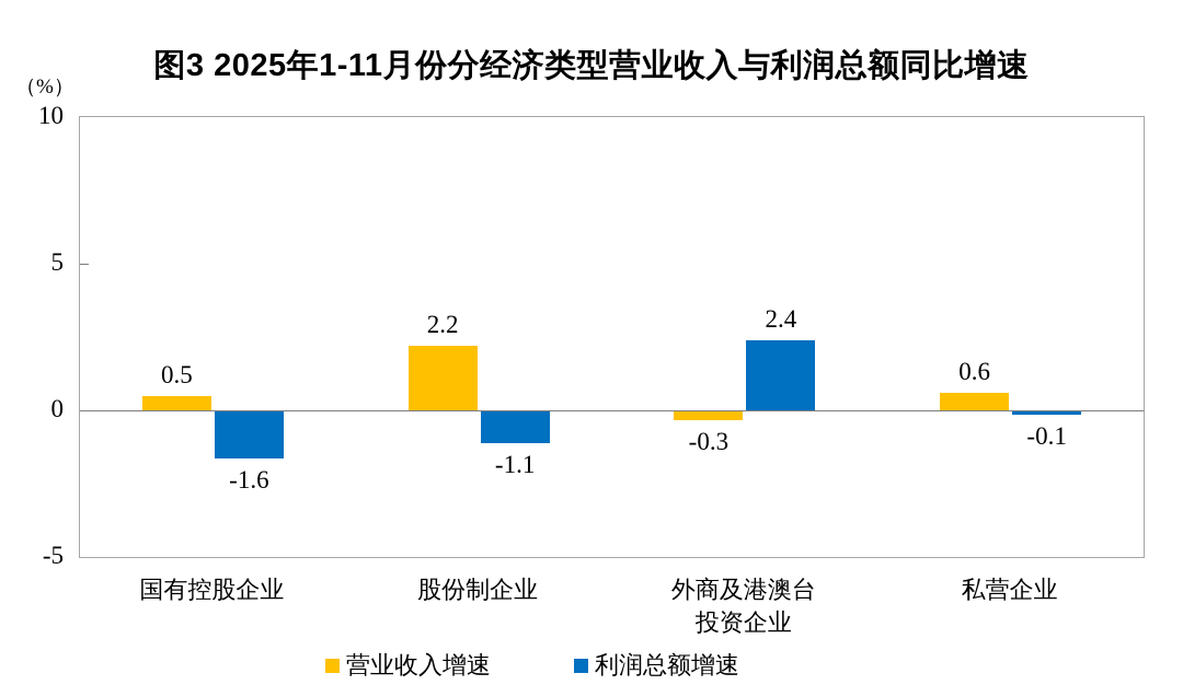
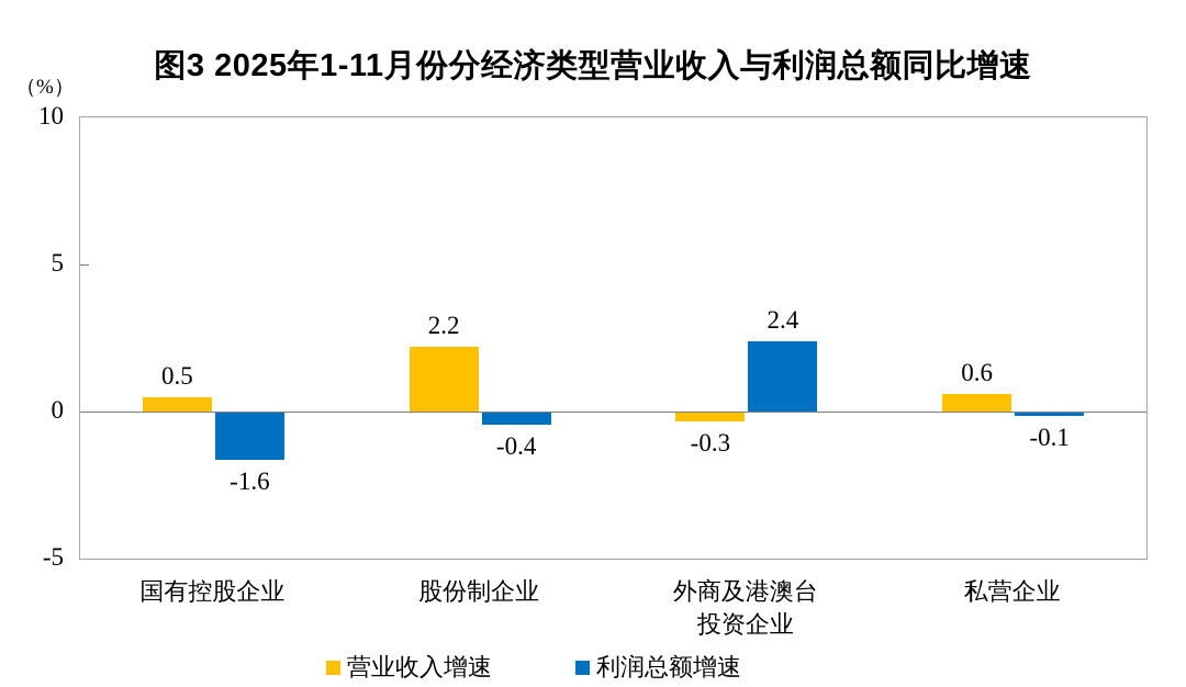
利润总额增速/股份制企业: -1.1 -> -0.4
